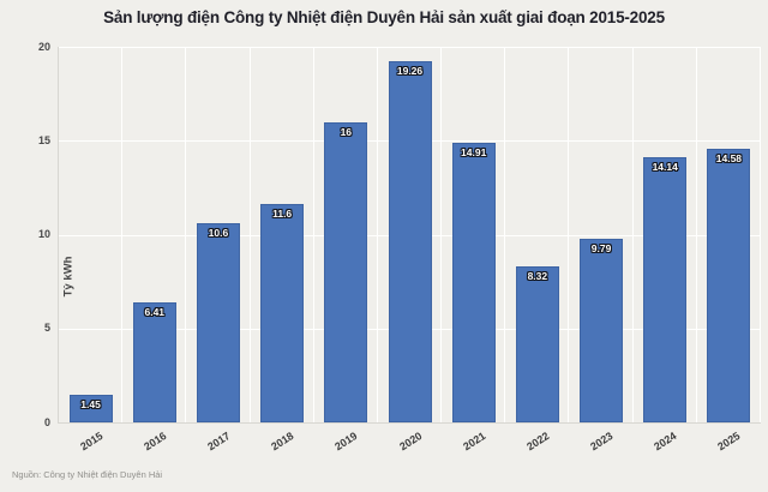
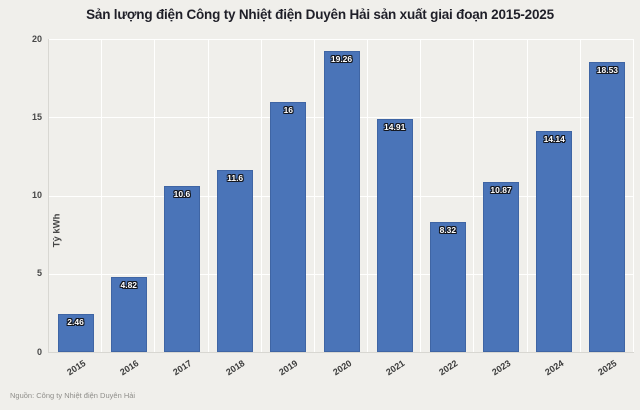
2015: 1.45 -> 2.46
2016: 6.41 -> 4.82
2023: 9.79 -> 10.87
2025: 14.58 -> 18.53
